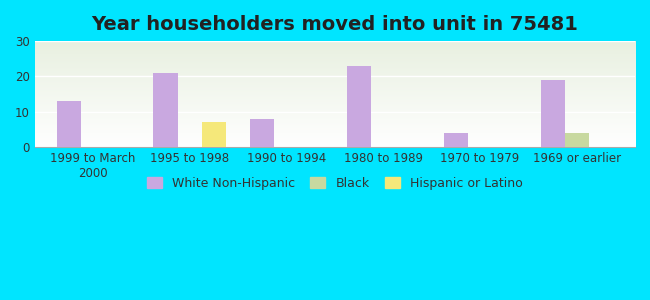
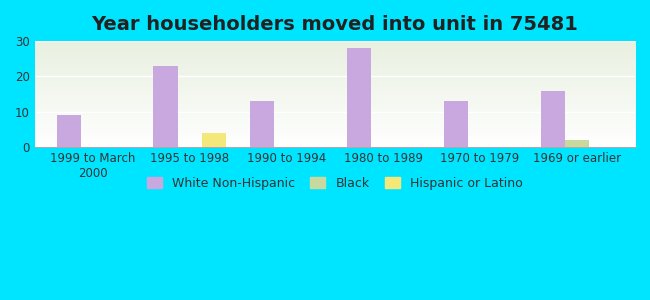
White Non-Hispanic/1999 to March 2000: 13 -> 9
White Non-Hispanic/1995 to 1998: 21 -> 23
Hispanic or Latino/1995 to 1998: 7 -> 4
White Non-Hispanic/1990 to 1994: 8 -> 13
White Non-Hispanic/1980 to 1989: 23 -> 28
White Non-Hispanic/1970 to 1979: 4 -> 13
White Non-Hispanic/1969 or earlier: 19 -> 16
Black/1969 or earlier: 4 -> 2
